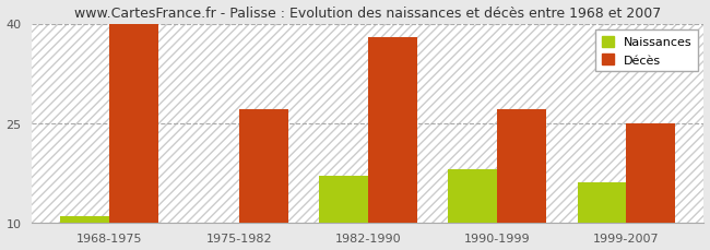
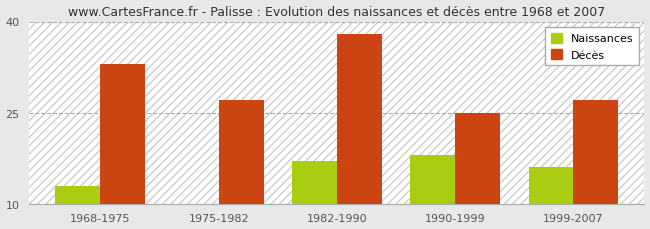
Naissances/1968-1975: 11 -> 13
Décès/1968-1975: 40 -> 33
Décès/1990-1999: 27 -> 25
Décès/1999-2007: 25 -> 27
